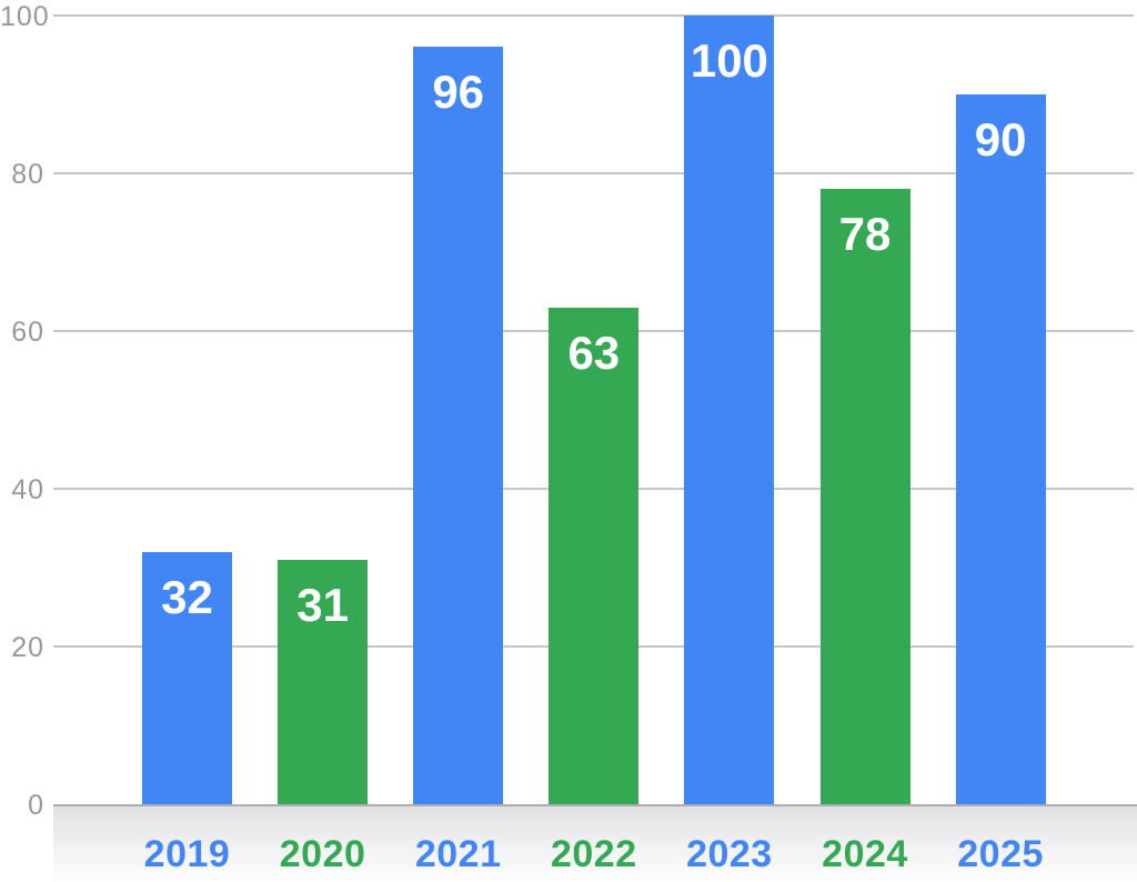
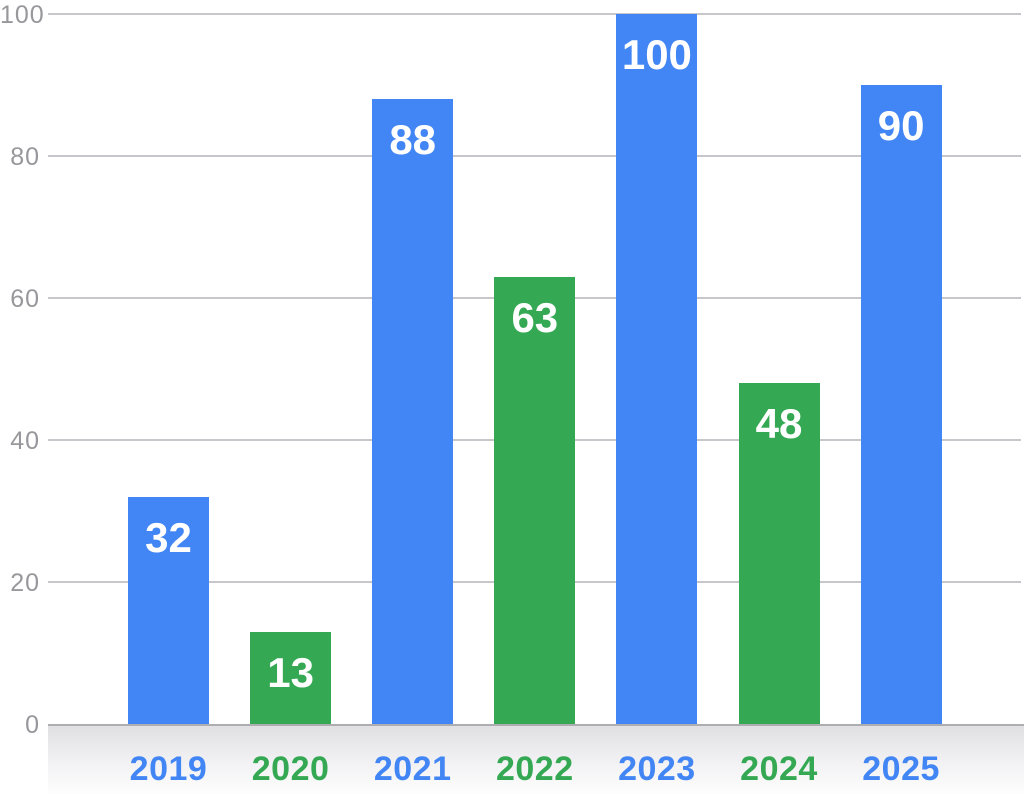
2020: 31 -> 13
2021: 96 -> 88
2024: 78 -> 48
